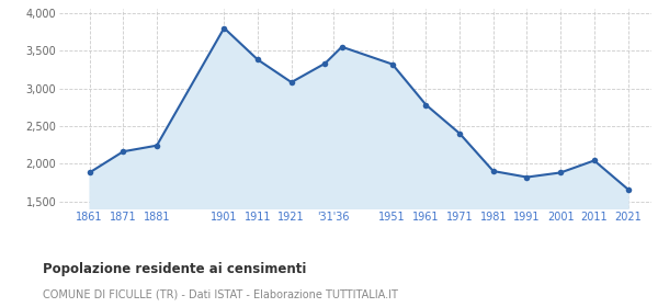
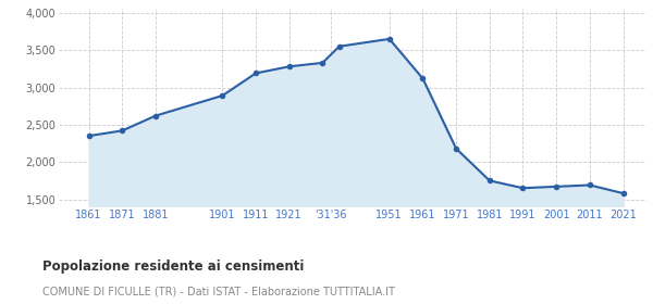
1861: 1,880 -> 2,350
1871: 2,160 -> 2,420
1881: 2,240 -> 2,620
1901: 3,800 -> 2,890
1911: 3,380 -> 3,190
1921: 3,080 -> 3,280
1951: 3,320 -> 3,650
1961: 2,780 -> 3,120
1971: 2,400 -> 2,180
1981: 1,900 -> 1,750
1991: 1,820 -> 1,650
2001: 1,880 -> 1,670
2011: 2,040 -> 1,690
2021: 1,660 -> 1,580
